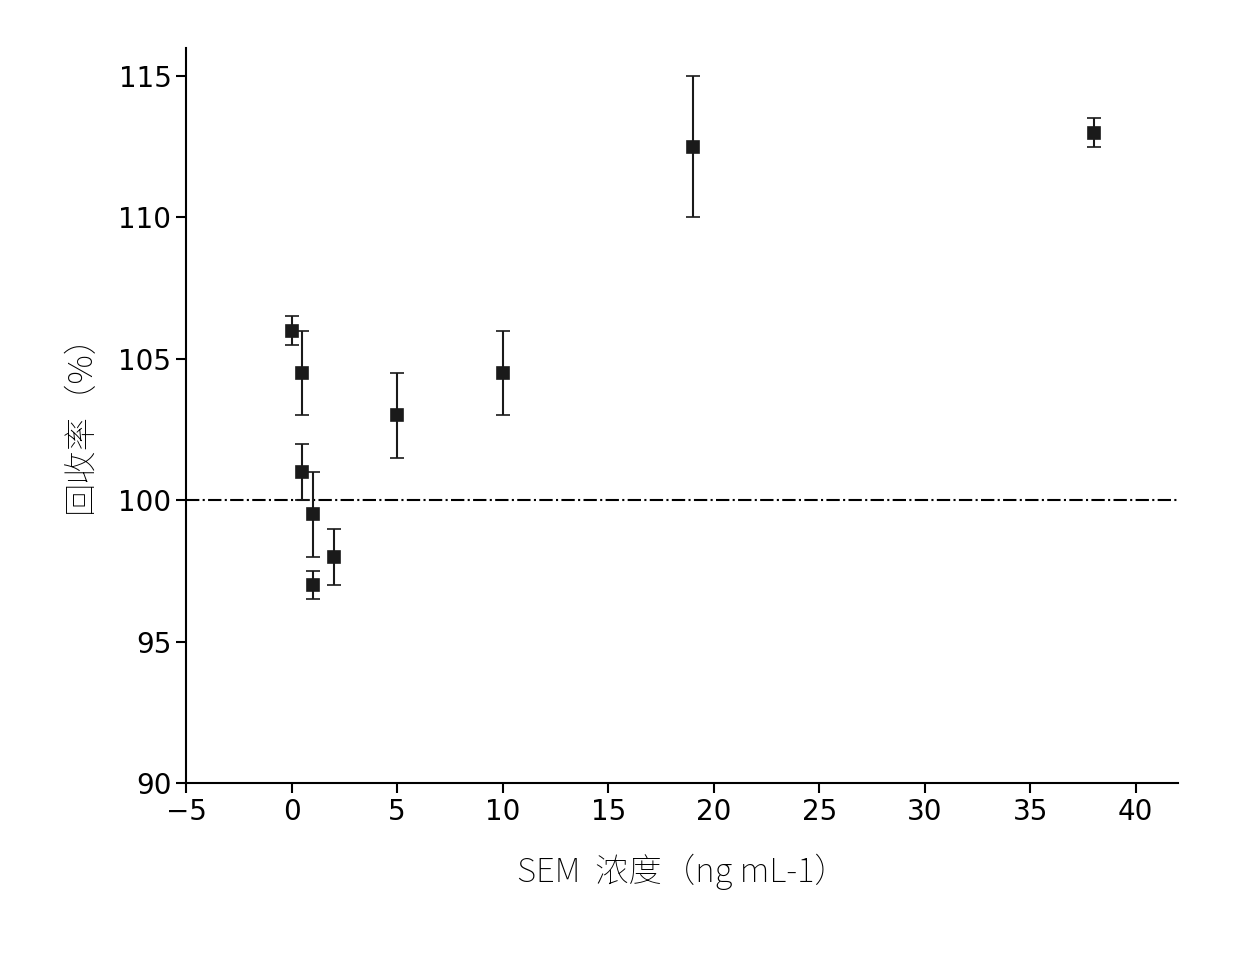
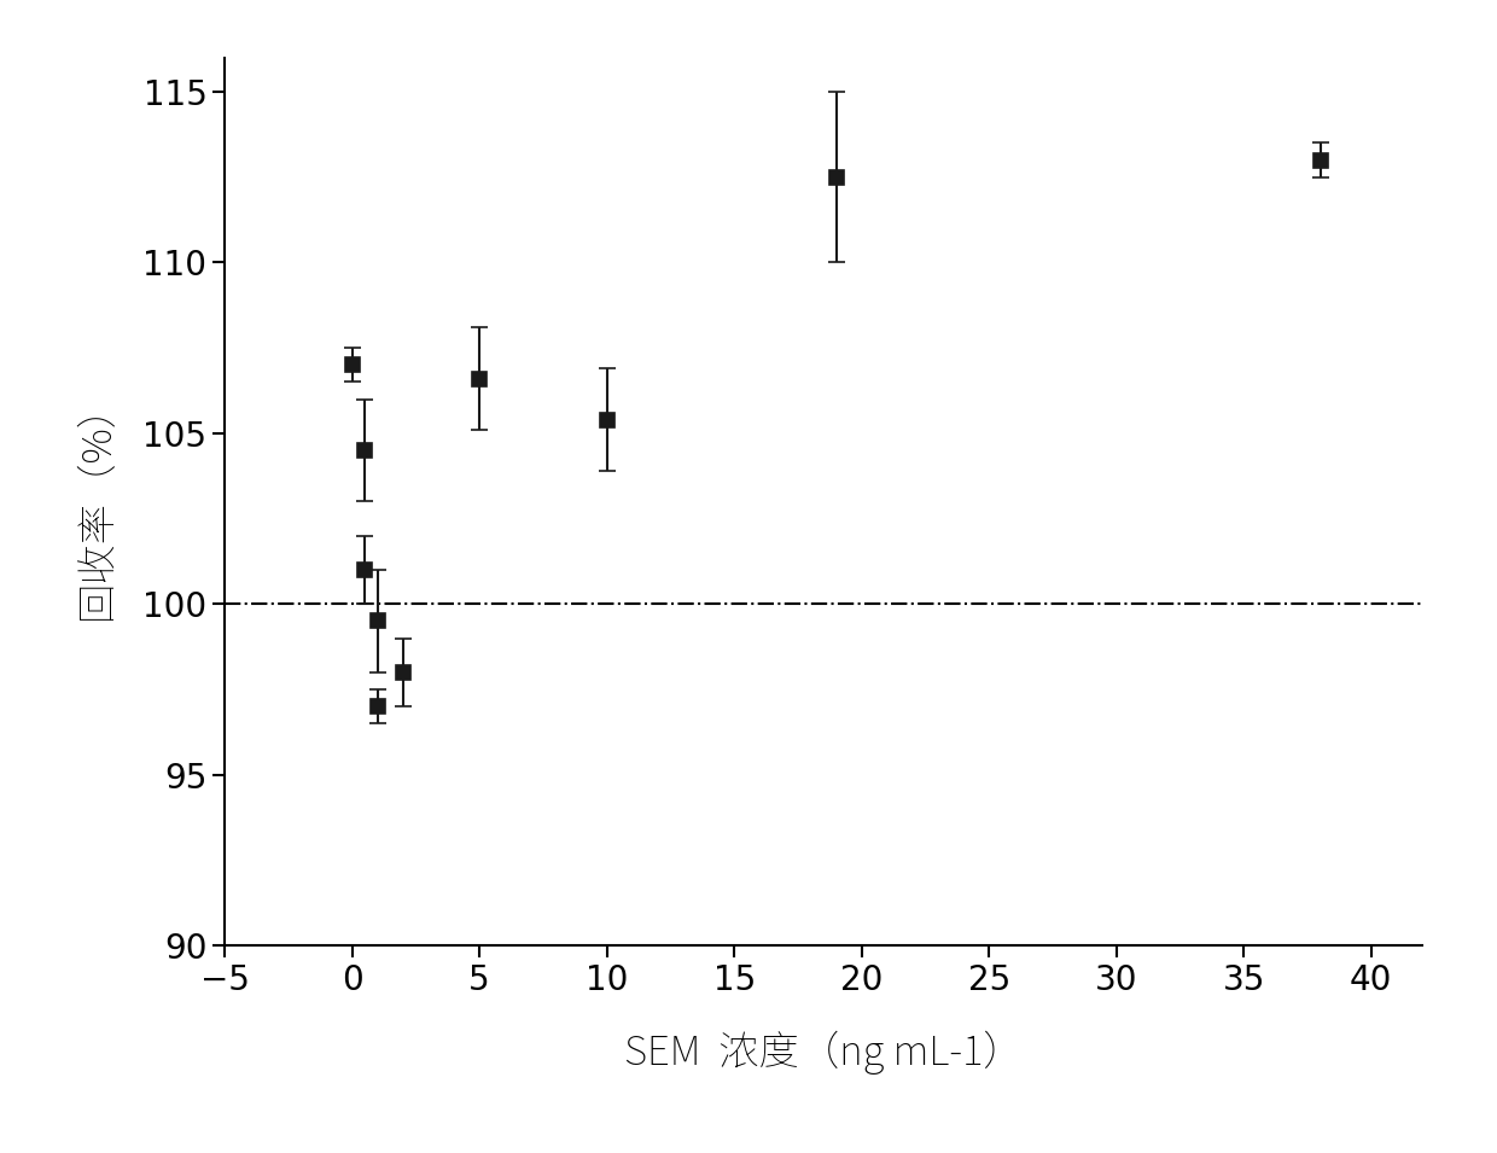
0: 106.0 -> 107.0
5: 103.0 -> 106.6
10: 104.5 -> 105.4
